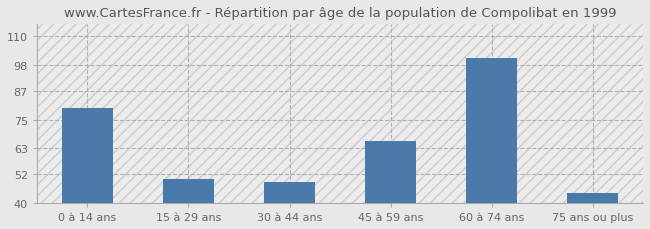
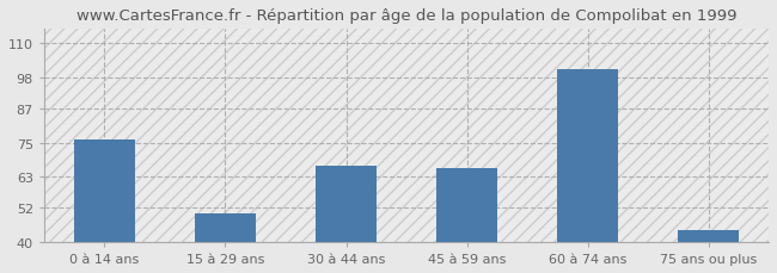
0 à 14 ans: 80 -> 76
30 à 44 ans: 49 -> 67
